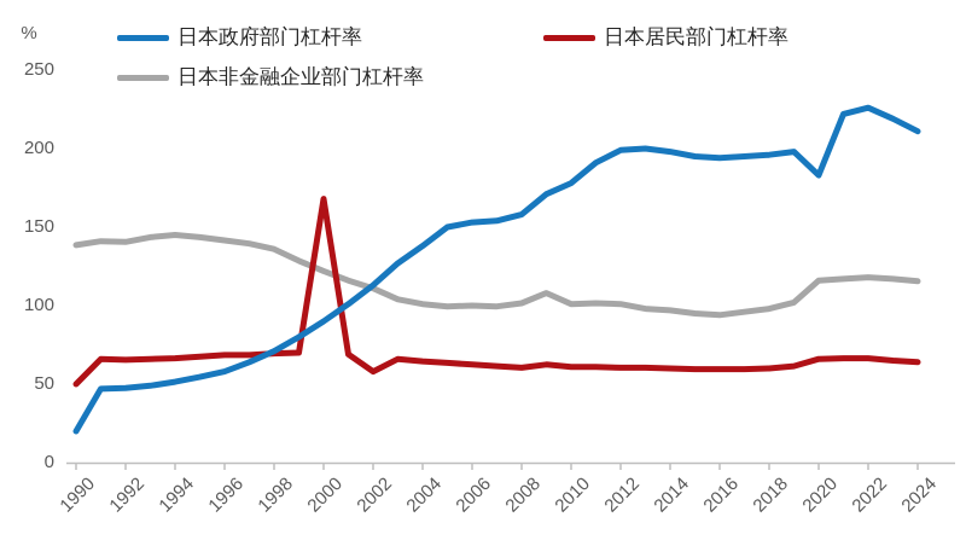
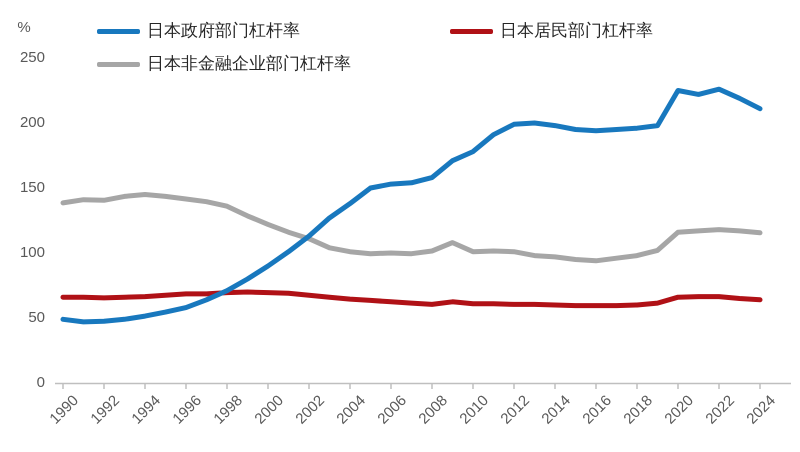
日本政府部门杠杆率/1990: 20 -> 49
日本居民部门杠杆率/1990: 50 -> 66
日本居民部门杠杆率/2000: 168 -> 70
日本居民部门杠杆率/2002: 58 -> 68
日本政府部门杠杆率/2020: 183 -> 225
